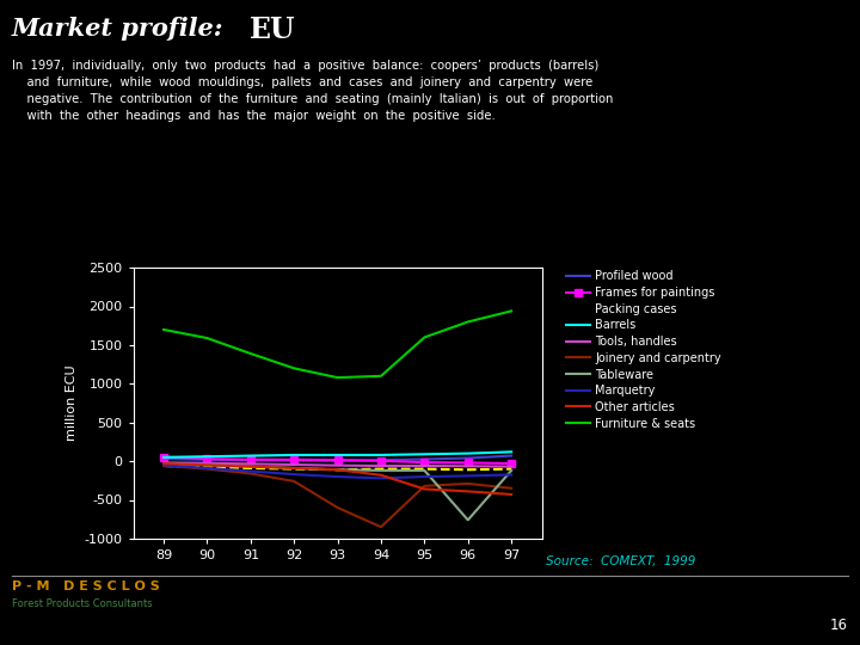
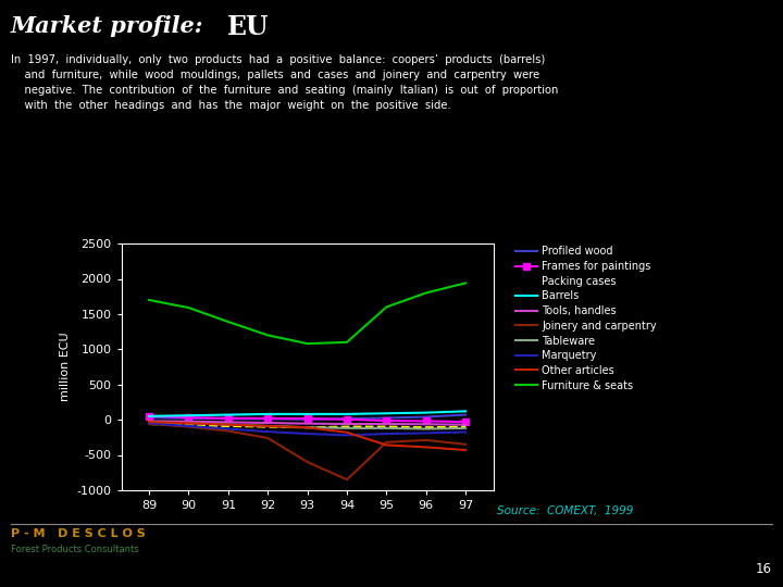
Tableware/96: -760 -> -130
